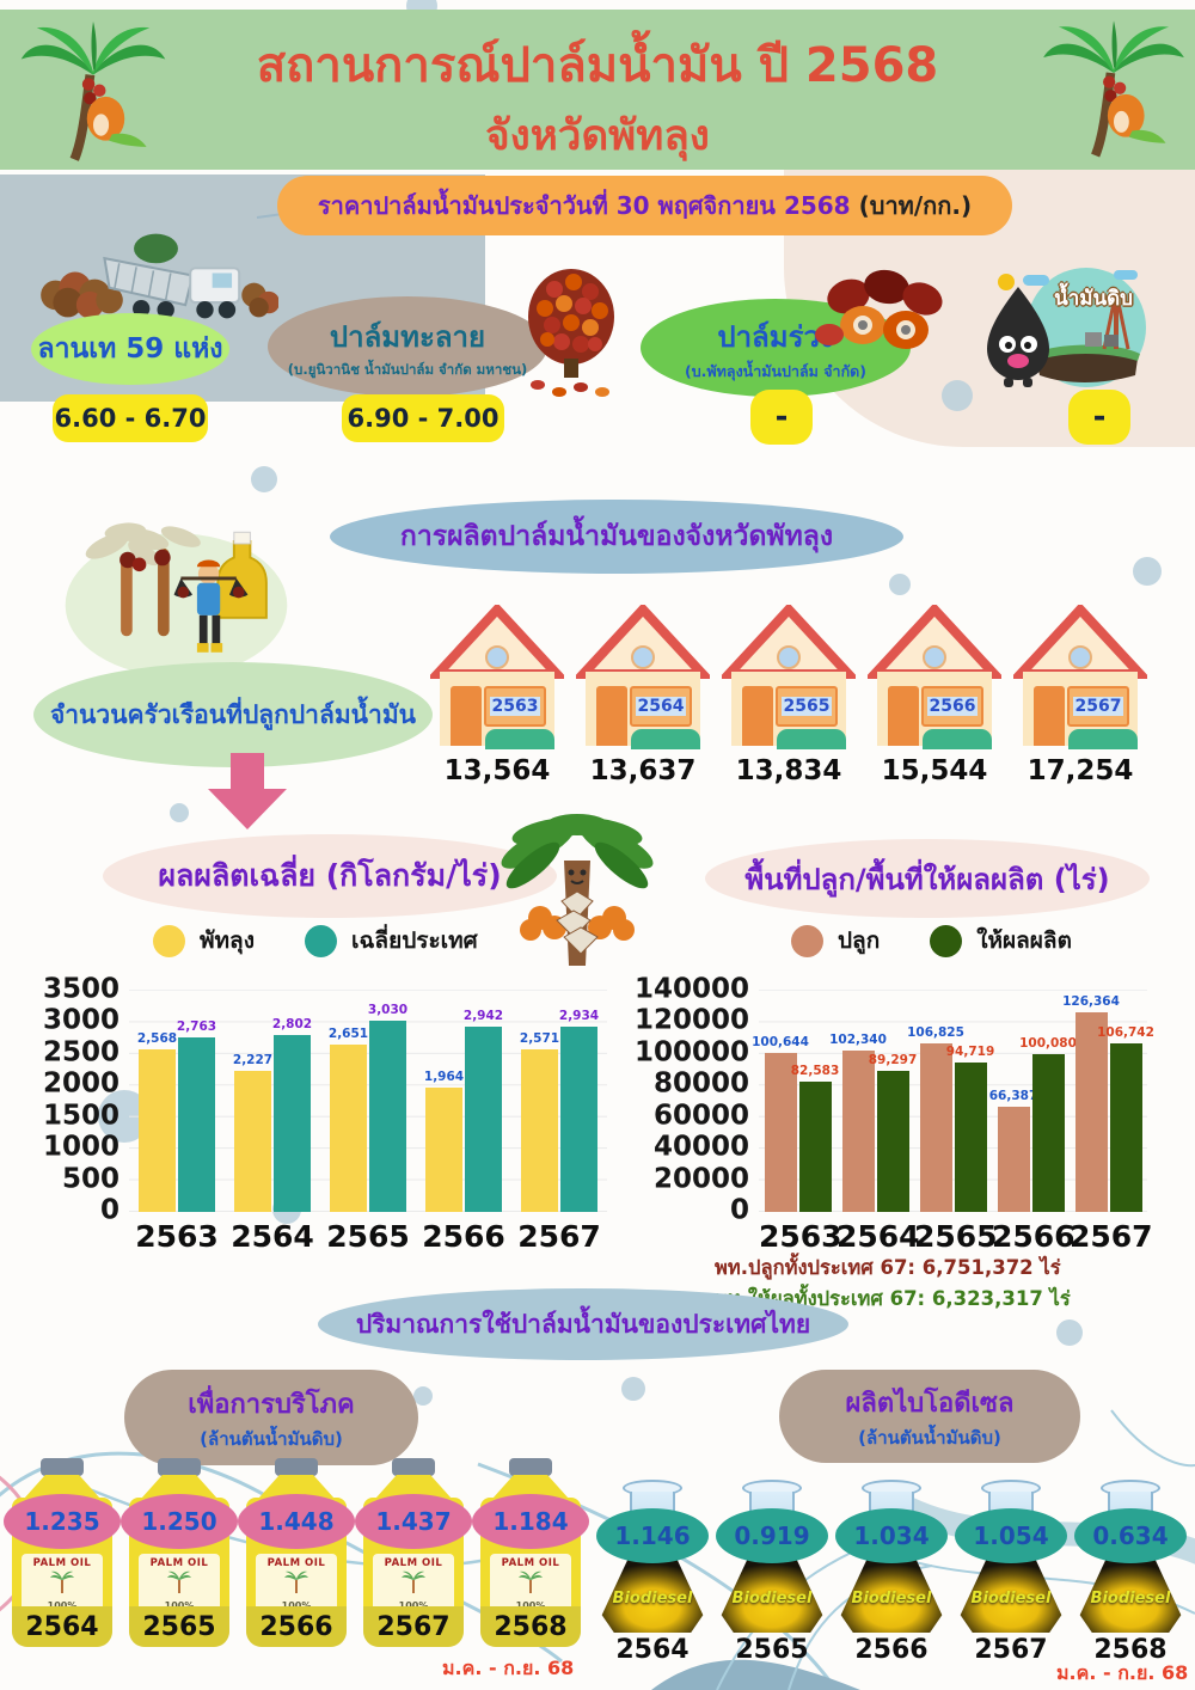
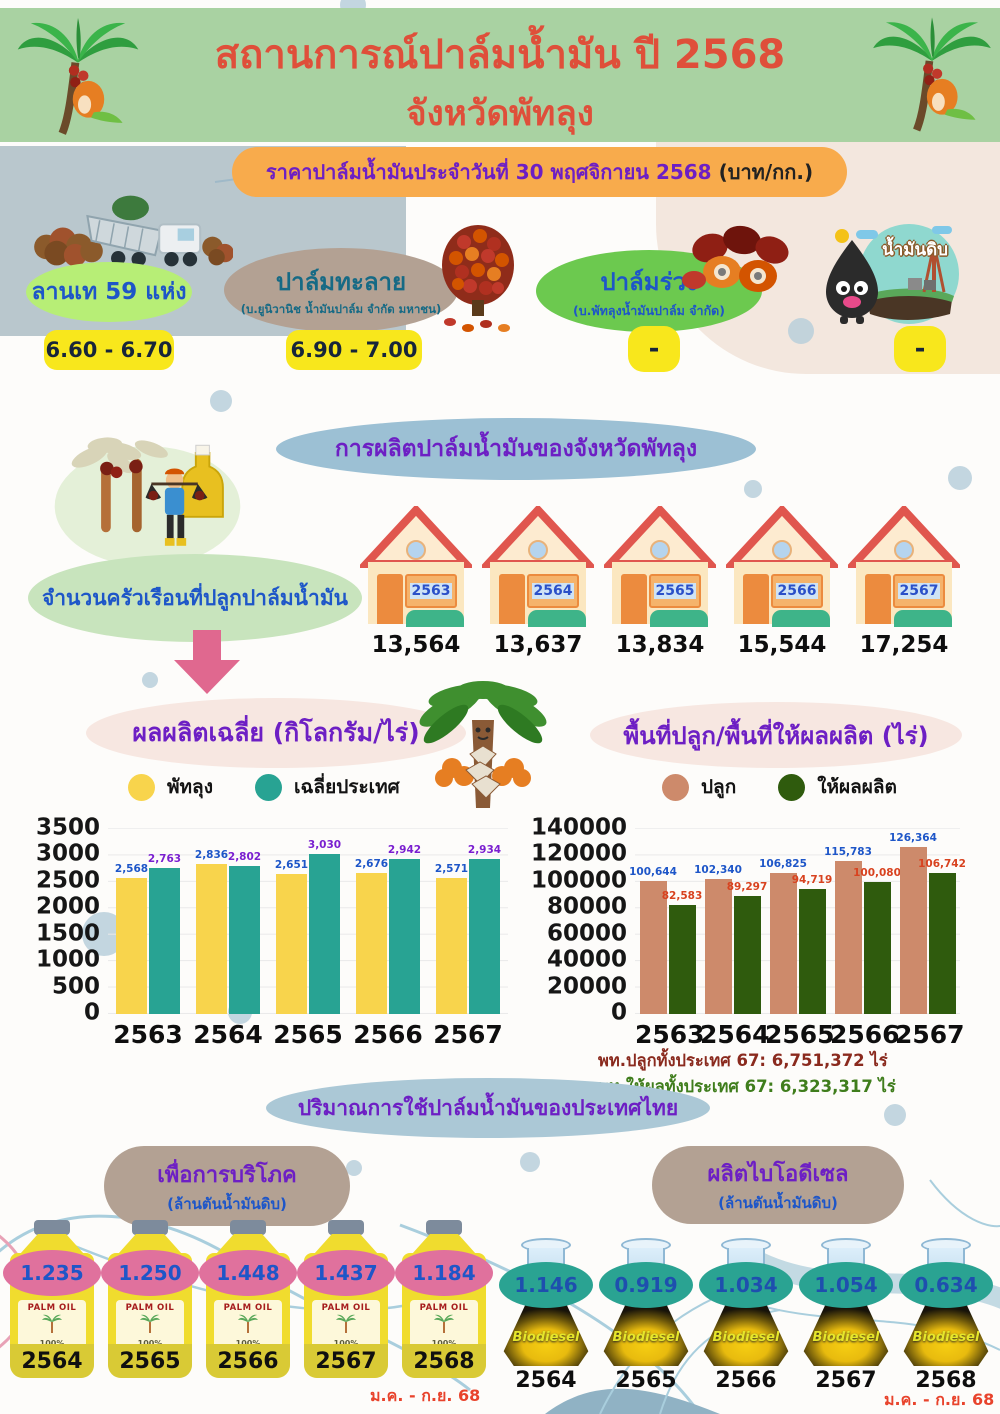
ผลผลิตเฉลี่ย (กิโลกรัม/ไร่)/พัทลุง/2564: 2,227 -> 2,836
ผลผลิตเฉลี่ย (กิโลกรัม/ไร่)/พัทลุง/2566: 1,964 -> 2,676
พื้นที่ปลูก/พื้นที่ให้ผลผลิต (ไร่)/ปลูก/2566: 66,387 -> 115,783
